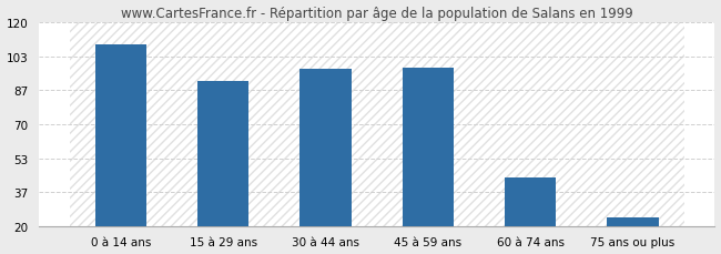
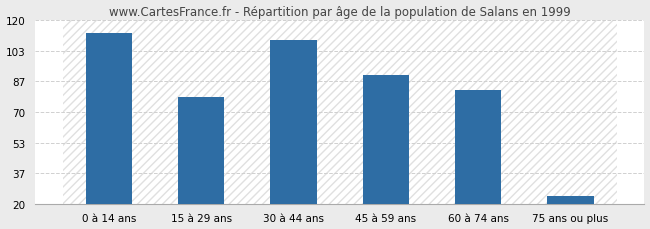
0 à 14 ans: 109 -> 113
15 à 29 ans: 91 -> 78
30 à 44 ans: 97 -> 109
45 à 59 ans: 98 -> 90
60 à 74 ans: 44 -> 82
